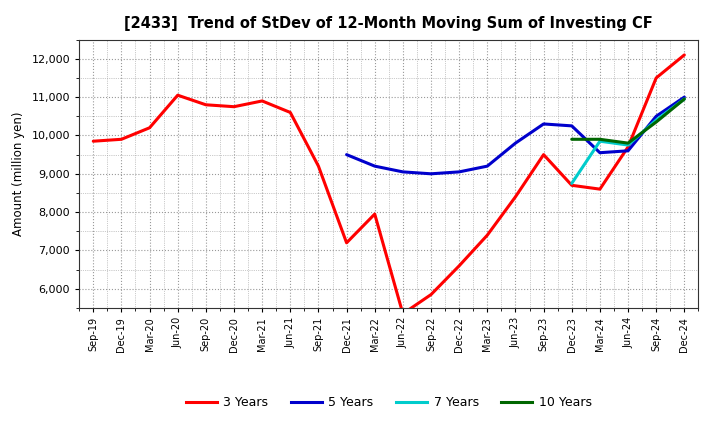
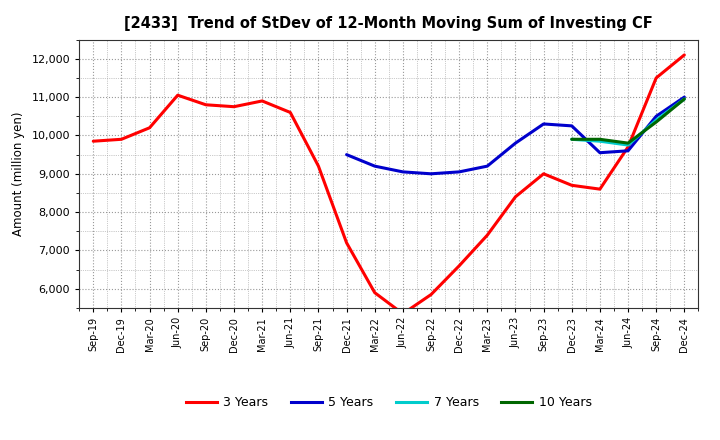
3 Years/Mar-22: 7,950 -> 5,900
3 Years/Sep-23: 9,500 -> 9,000
7 Years/Dec-23: 8,750 -> 9,900
